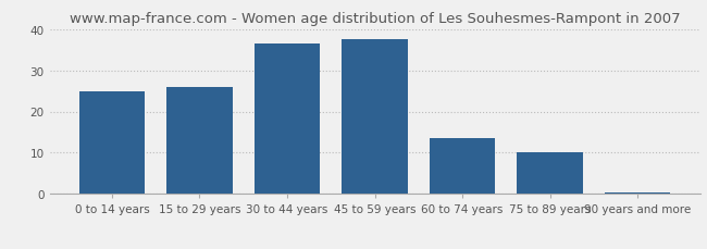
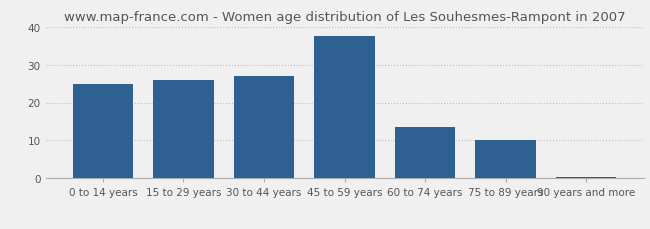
30 to 44 years: 36.5 -> 27.0
